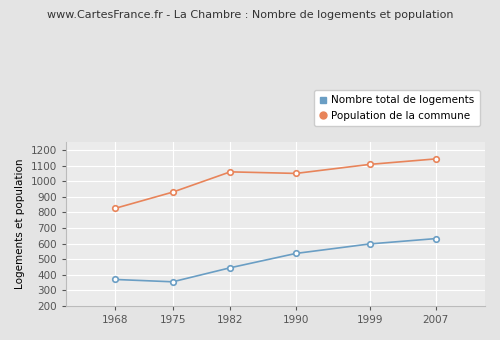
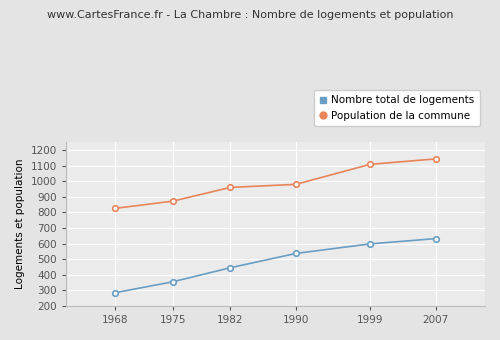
Nombre total de logements/1968: 370 -> 280
Population de la commune/1975: 930 -> 870
Population de la commune/1982: 1060 -> 960
Population de la commune/1990: 1050 -> 980
